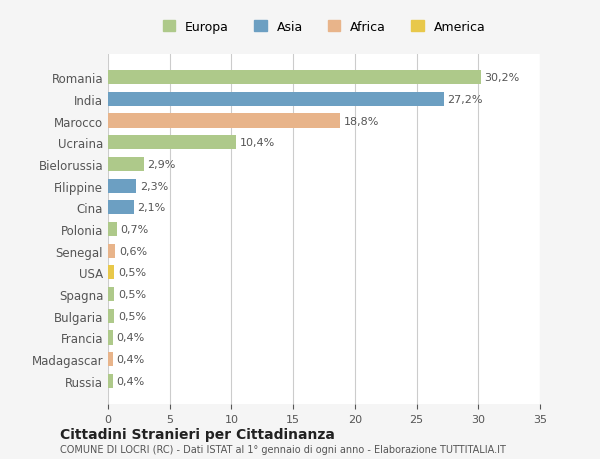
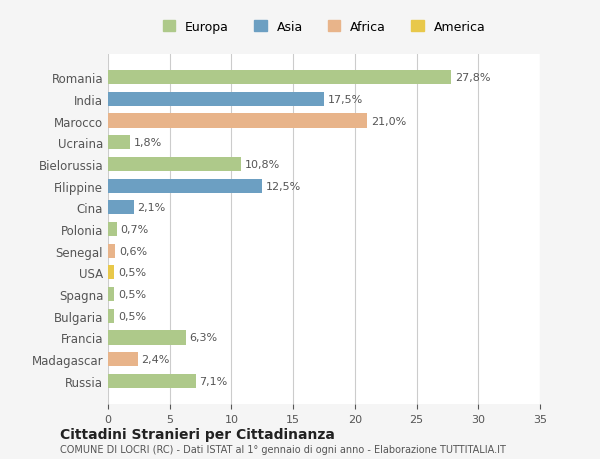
Romania: 30,2% -> 27,8%
India: 27,2% -> 17,5%
Marocco: 18,8% -> 21,0%
Ucraina: 10,4% -> 1,8%
Bielorussia: 2,9% -> 10,8%
Filippine: 2,3% -> 12,5%
Francia: 0,4% -> 6,3%
Madagascar: 0,4% -> 2,4%
Russia: 0,4% -> 7,1%
